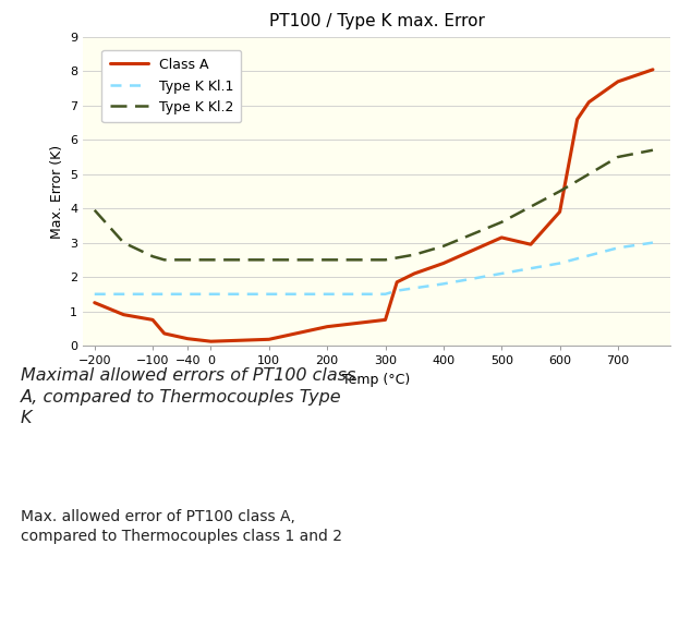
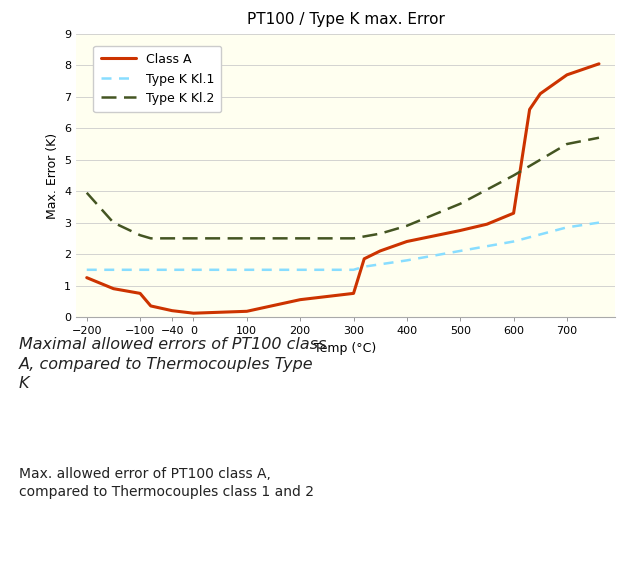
Class A/500: 3.15 -> 2.75
Class A/600: 3.90 -> 3.30
